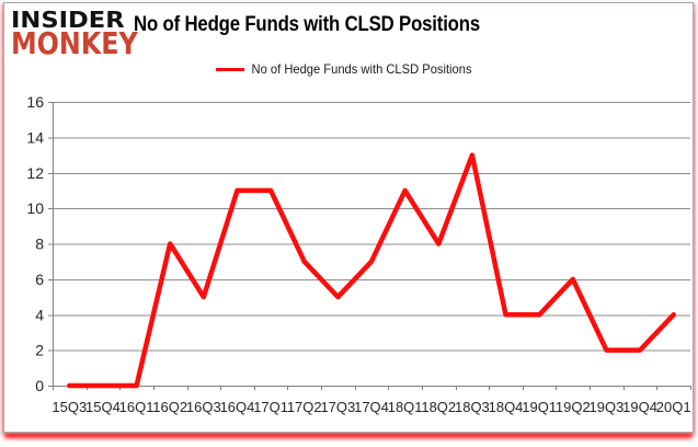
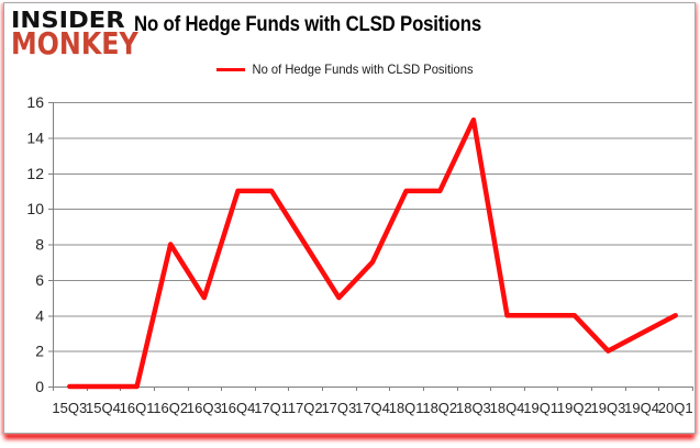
17Q2: 7 -> 8
18Q2: 8 -> 11
18Q3: 13 -> 15
19Q2: 6 -> 4
19Q4: 2 -> 3
